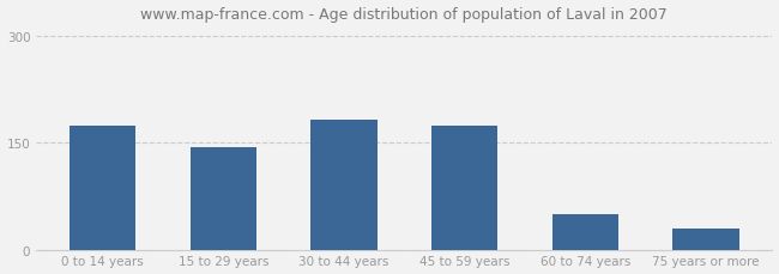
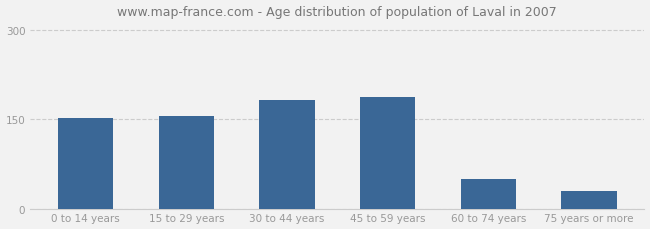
0 to 14 years: 175 -> 152
15 to 29 years: 144 -> 156
45 to 59 years: 175 -> 188
